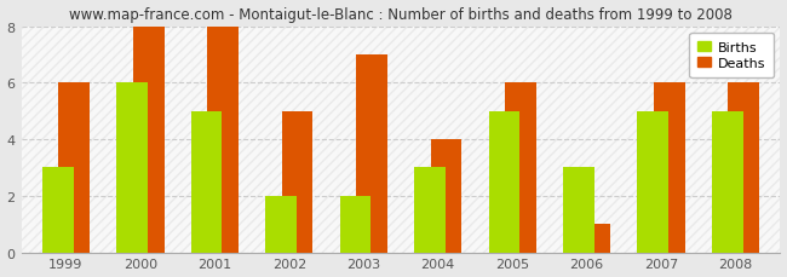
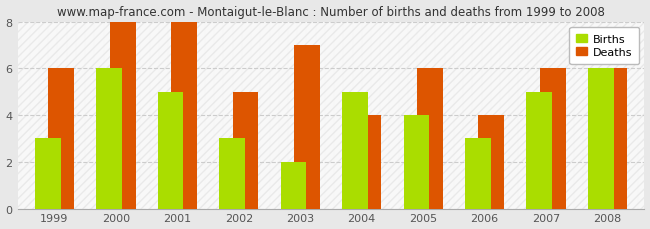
Births/2002: 2 -> 3
Births/2004: 3 -> 5
Births/2005: 5 -> 4
Deaths/2006: 1 -> 4
Births/2008: 5 -> 6
